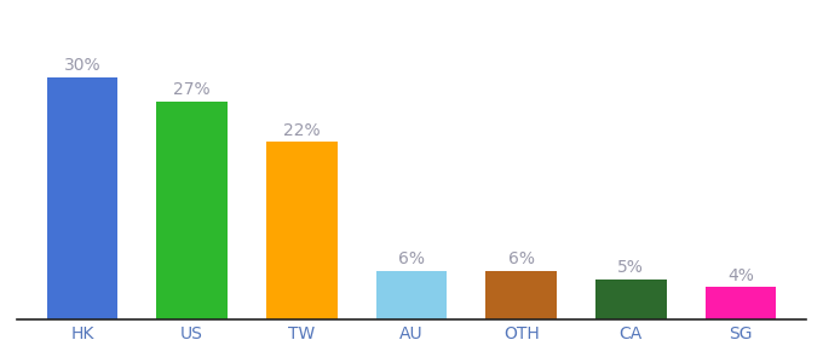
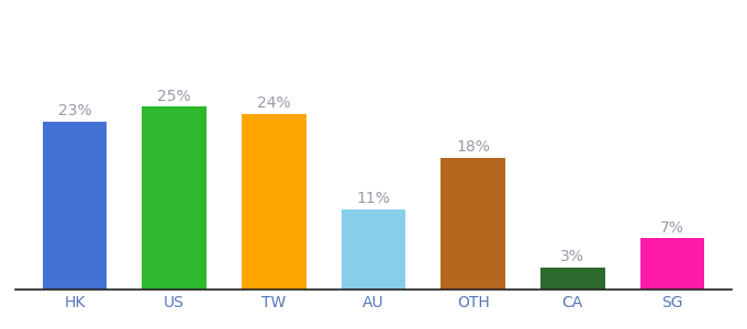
HK: 30% -> 23%
US: 27% -> 25%
TW: 22% -> 24%
AU: 6% -> 11%
OTH: 6% -> 18%
CA: 5% -> 3%
SG: 4% -> 7%
